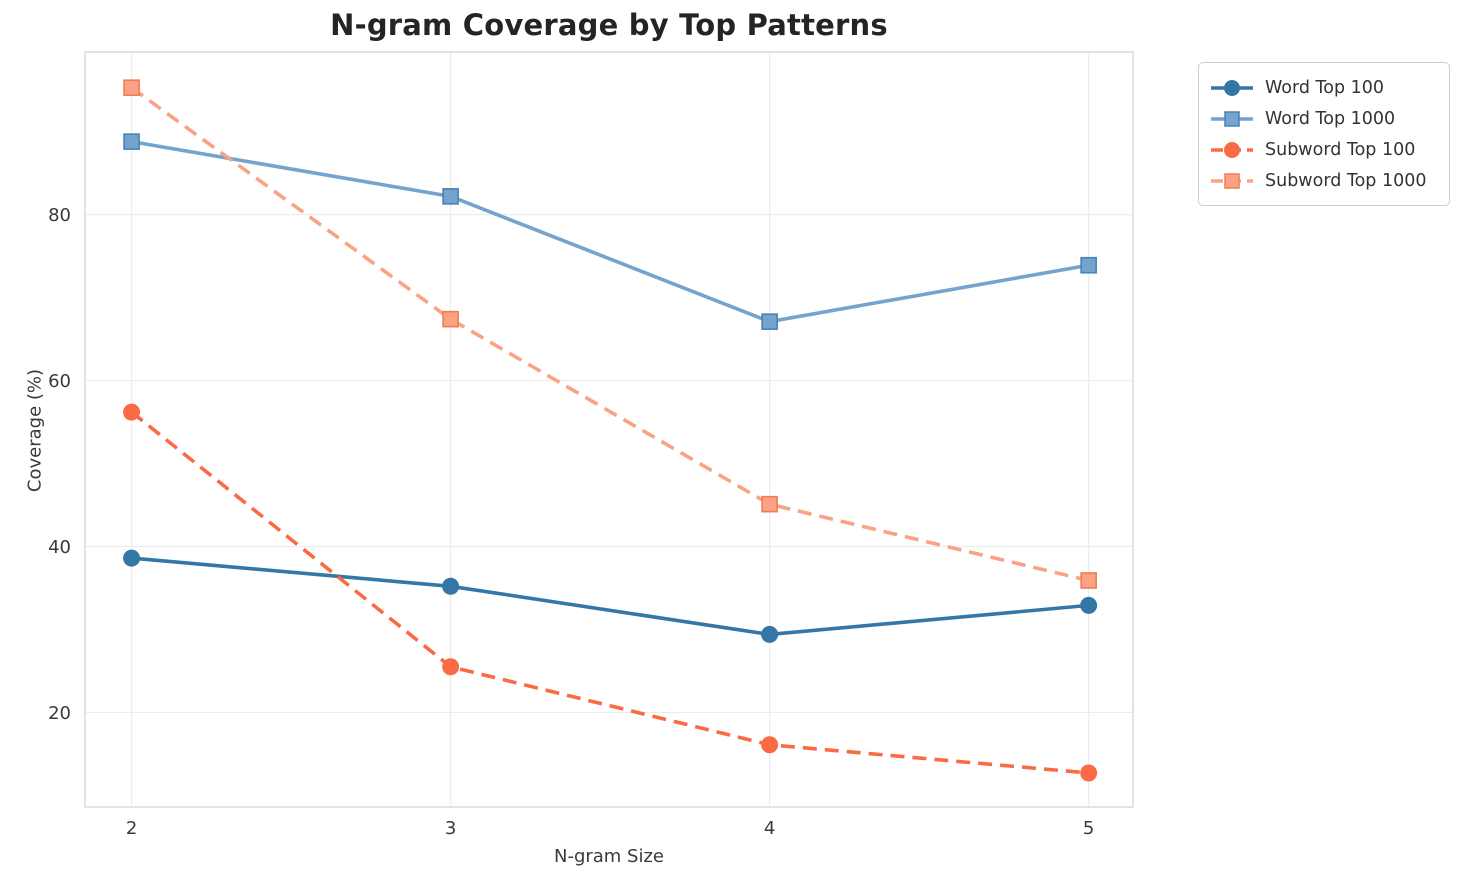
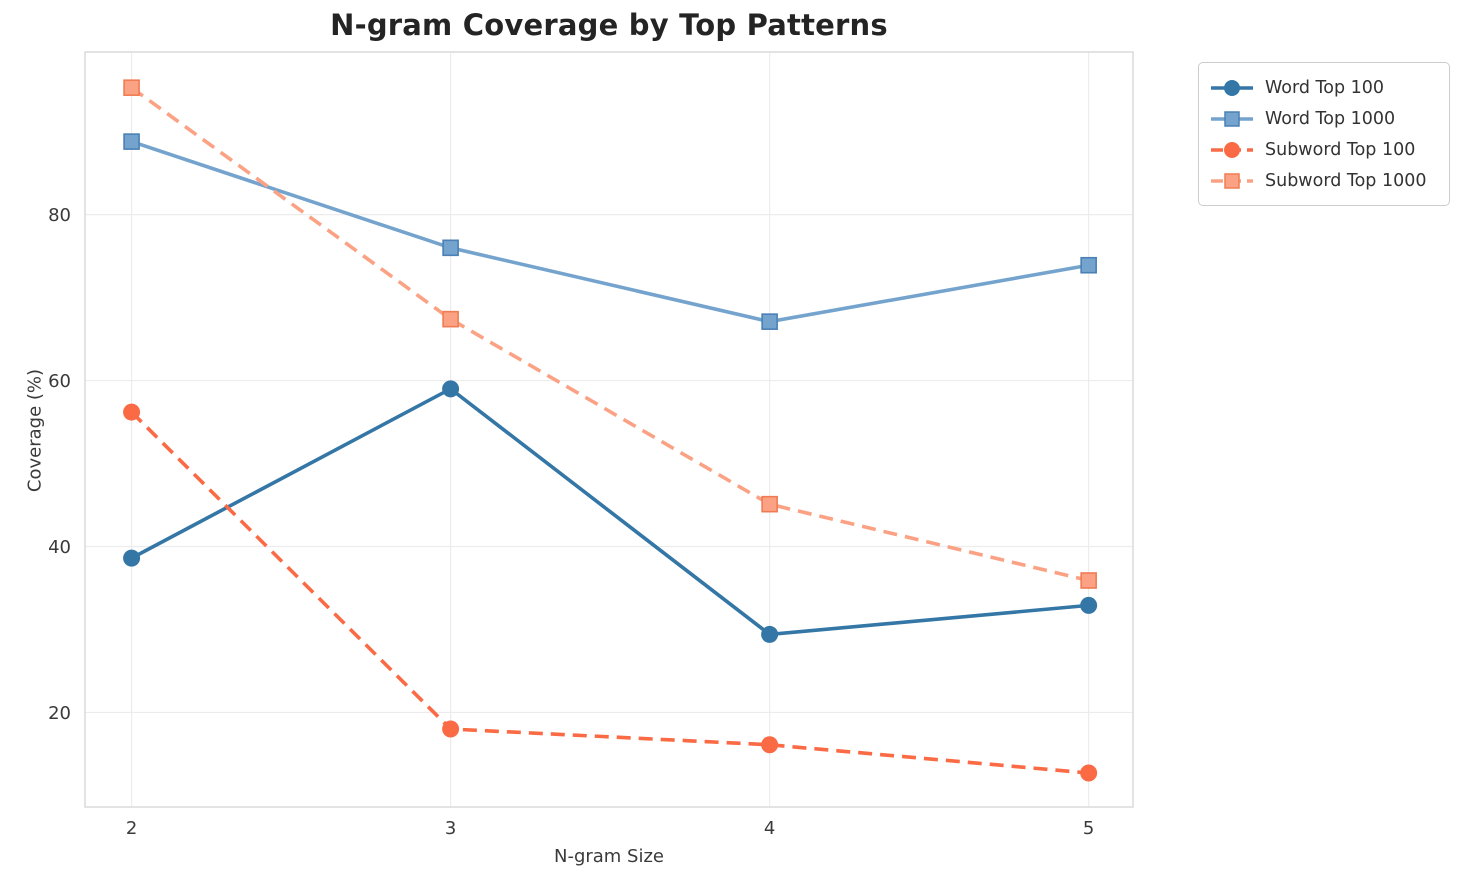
Word Top 100/3: 35 -> 59
Word Top 1000/3: 82 -> 76
Subword Top 100/3: 26 -> 18
